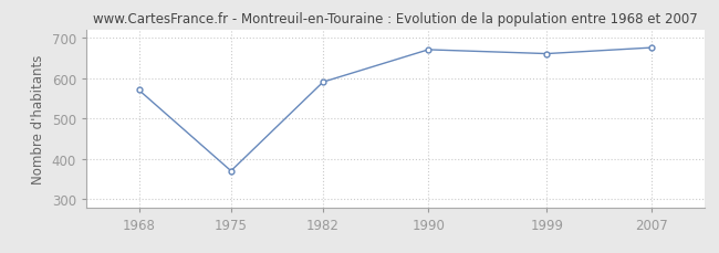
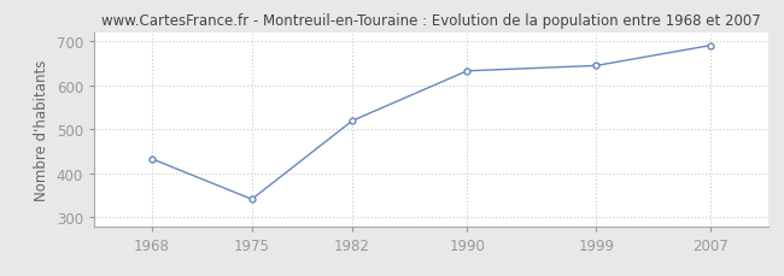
1968: 570 -> 433
1975: 370 -> 341
1982: 590 -> 519
1990: 670 -> 632
1999: 660 -> 644
2007: 675 -> 690
